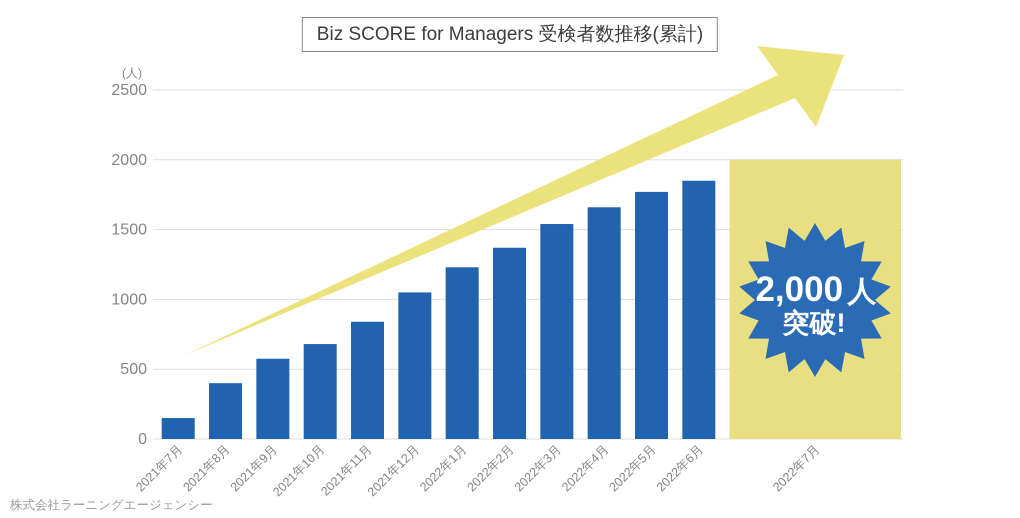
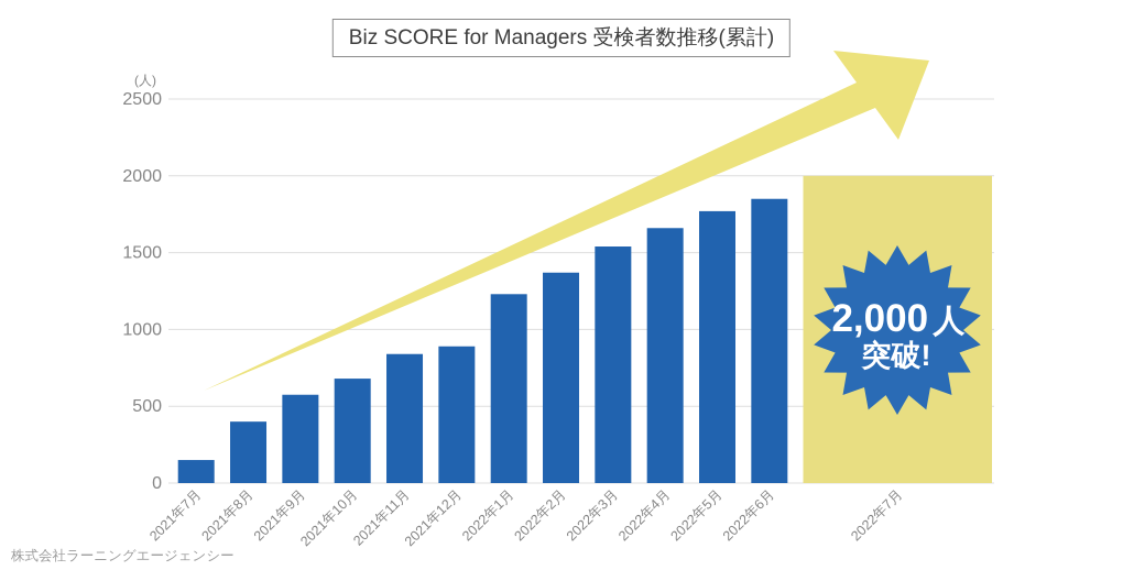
2021年12月: 1050 -> 890
